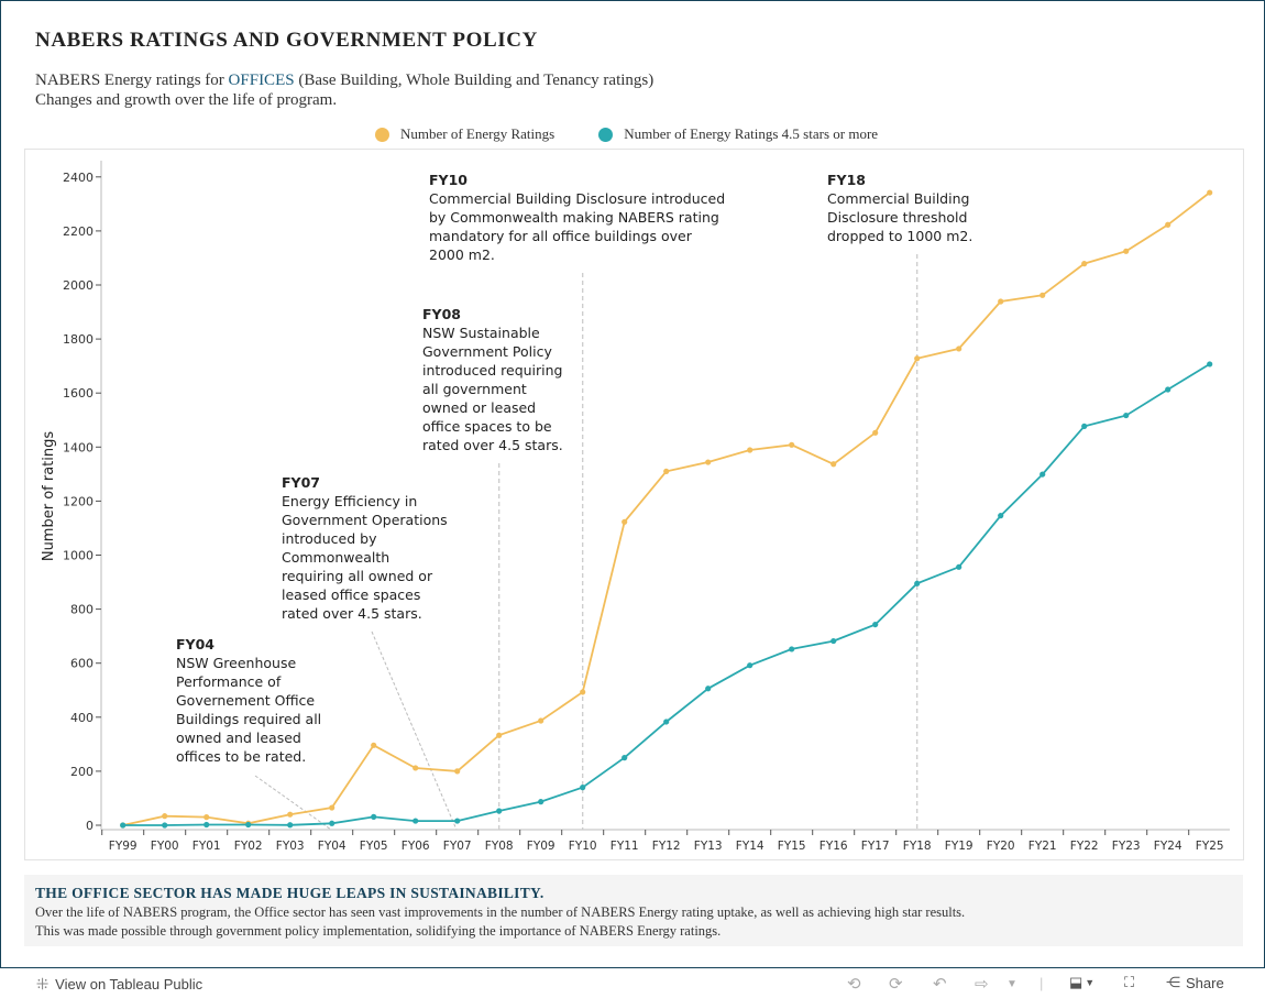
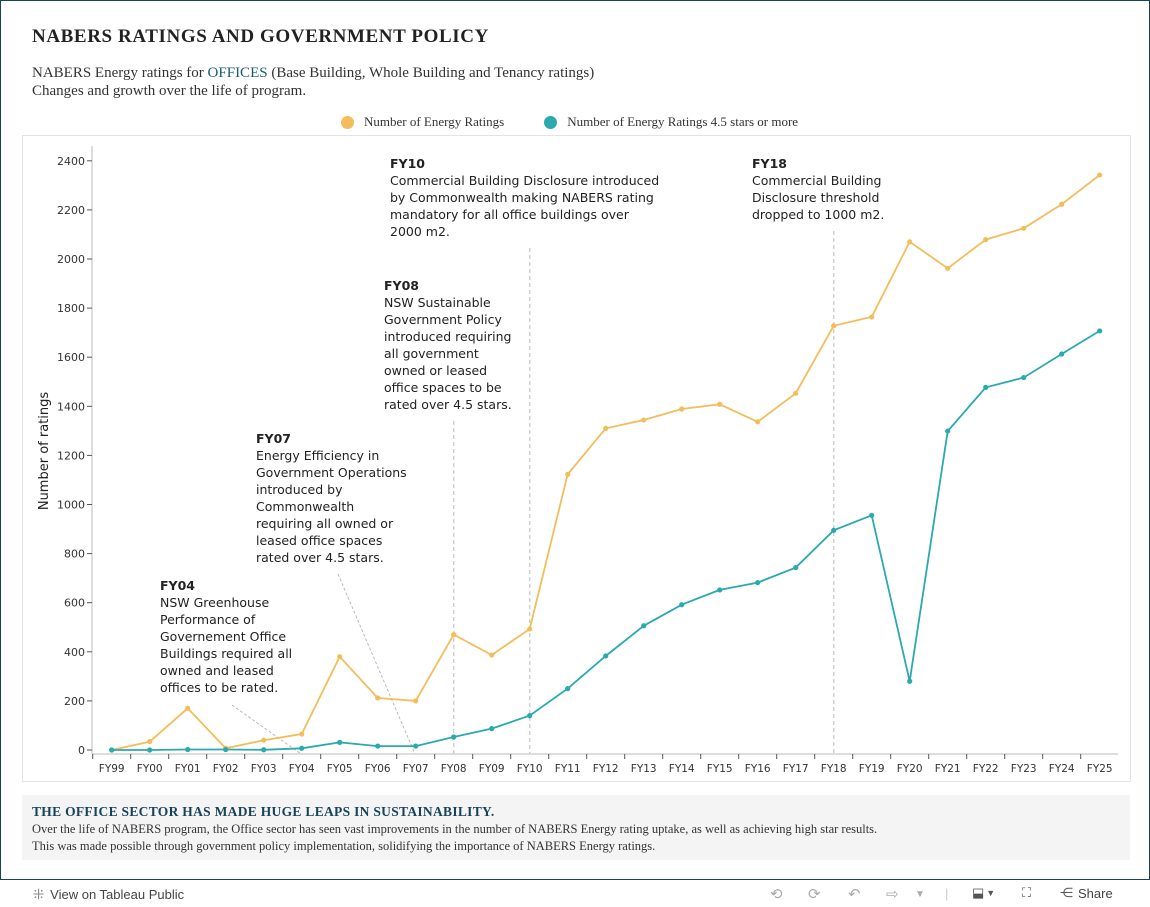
Number of Energy Ratings/FY01: 30 -> 170
Number of Energy Ratings/FY05: 300 -> 380
Number of Energy Ratings/FY08: 330 -> 470
Number of Energy Ratings/FY20: 1940 -> 2070
Number of Energy Ratings 4.5 stars or more/FY20: 1150 -> 280
